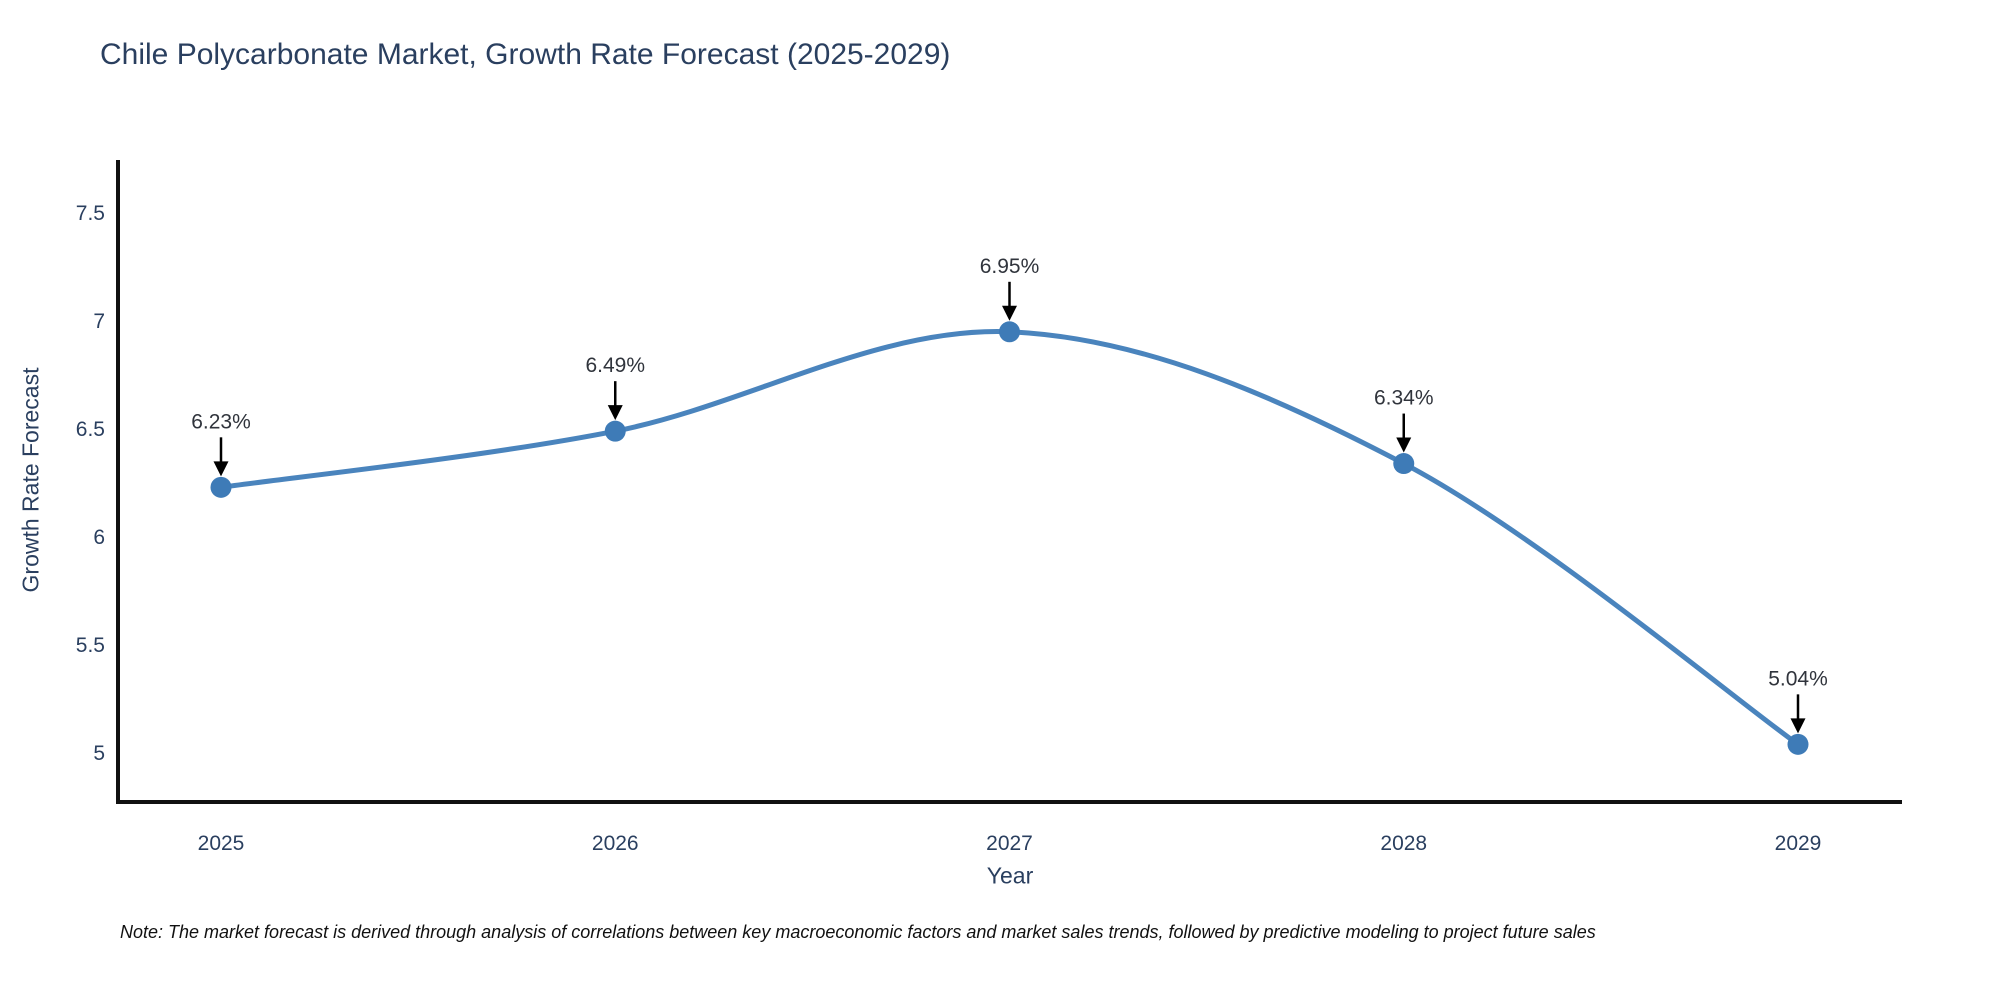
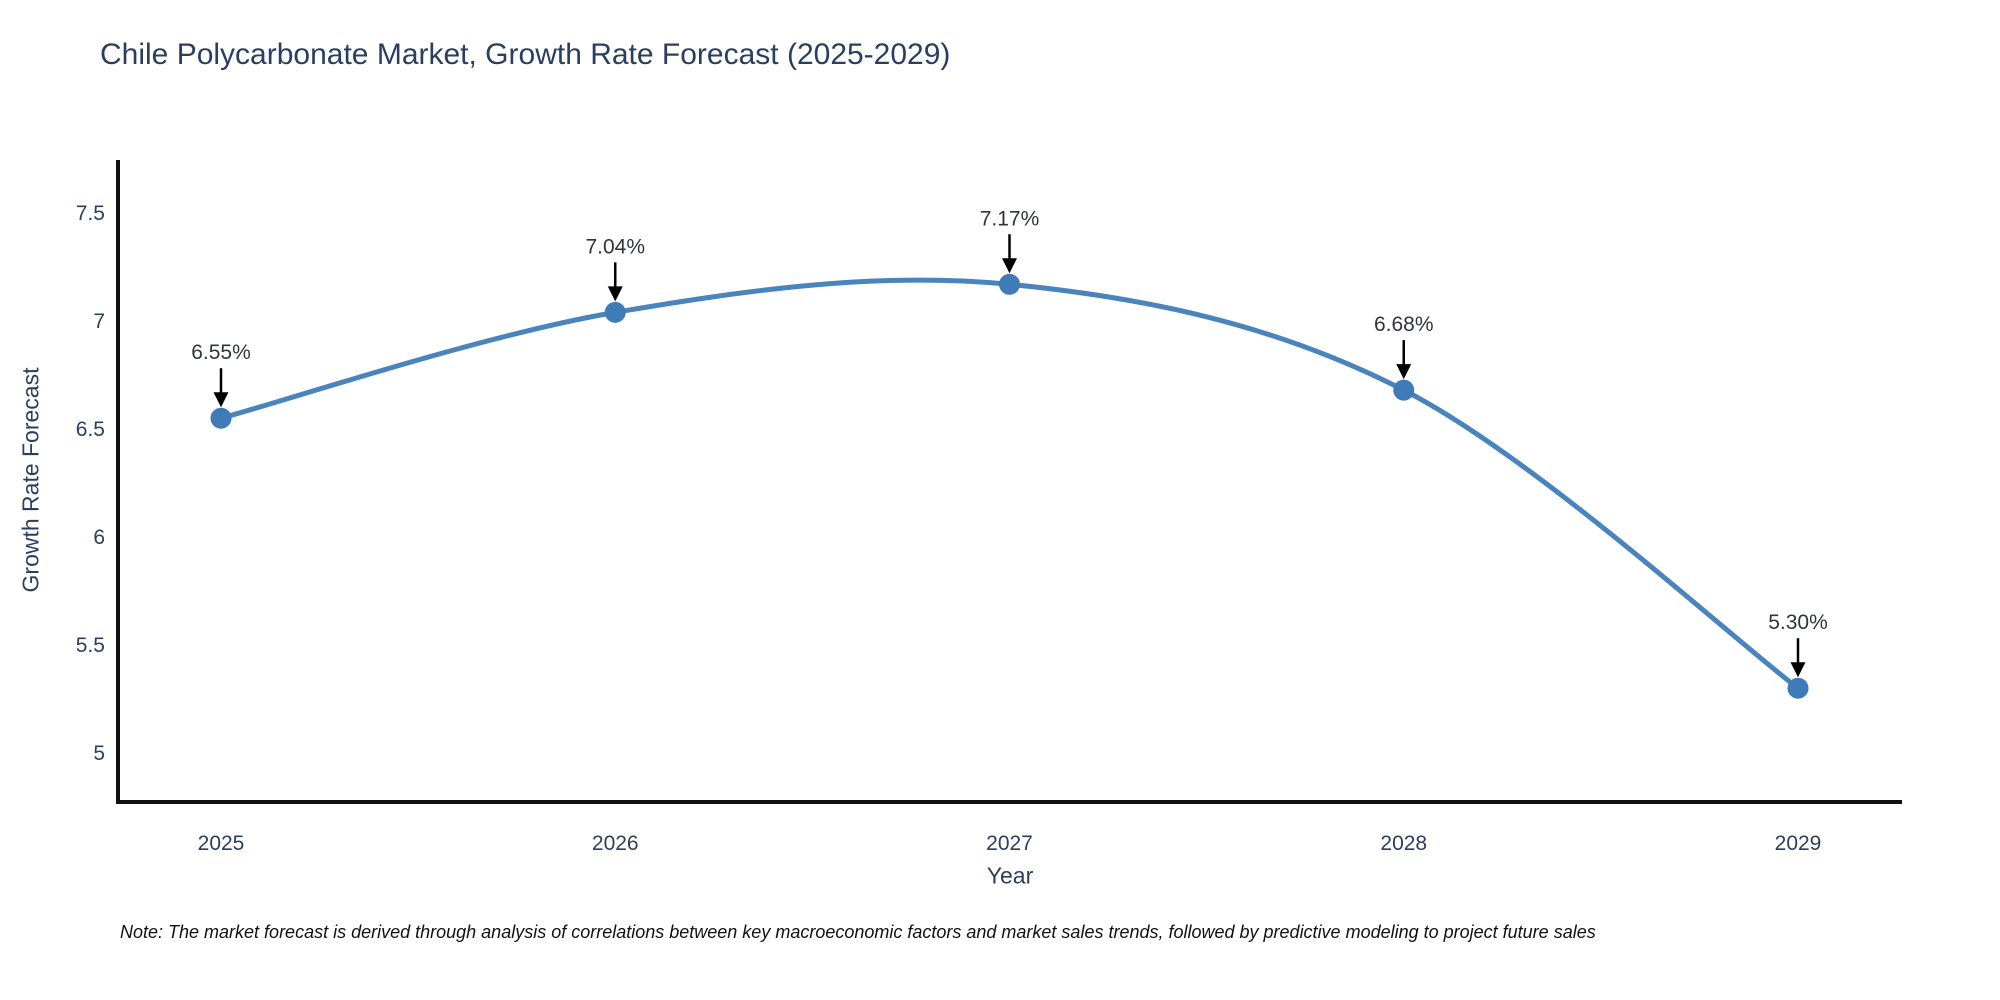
2025: 6.23% -> 6.55%
2026: 6.49% -> 7.04%
2027: 6.95% -> 7.17%
2028: 6.34% -> 6.68%
2029: 5.04% -> 5.30%
